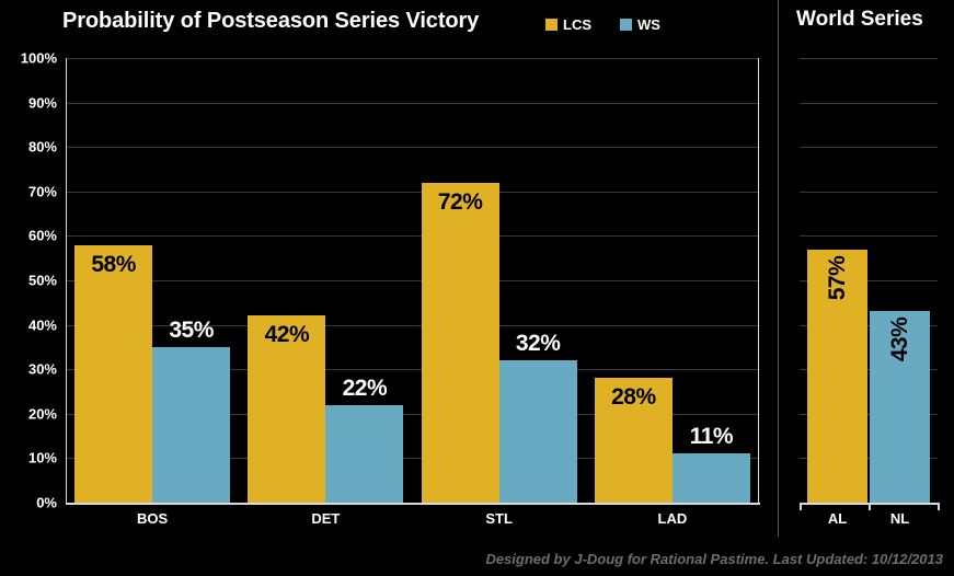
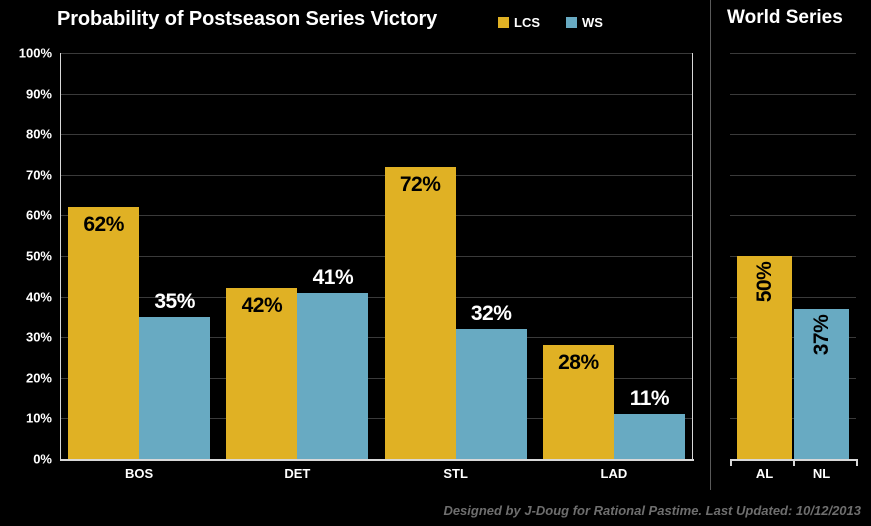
Probability of Postseason Series Victory/LCS/BOS: 58% -> 62%
Probability of Postseason Series Victory/WS/DET: 22% -> 41%
World Series/AL: 57% -> 50%
World Series/NL: 43% -> 37%
